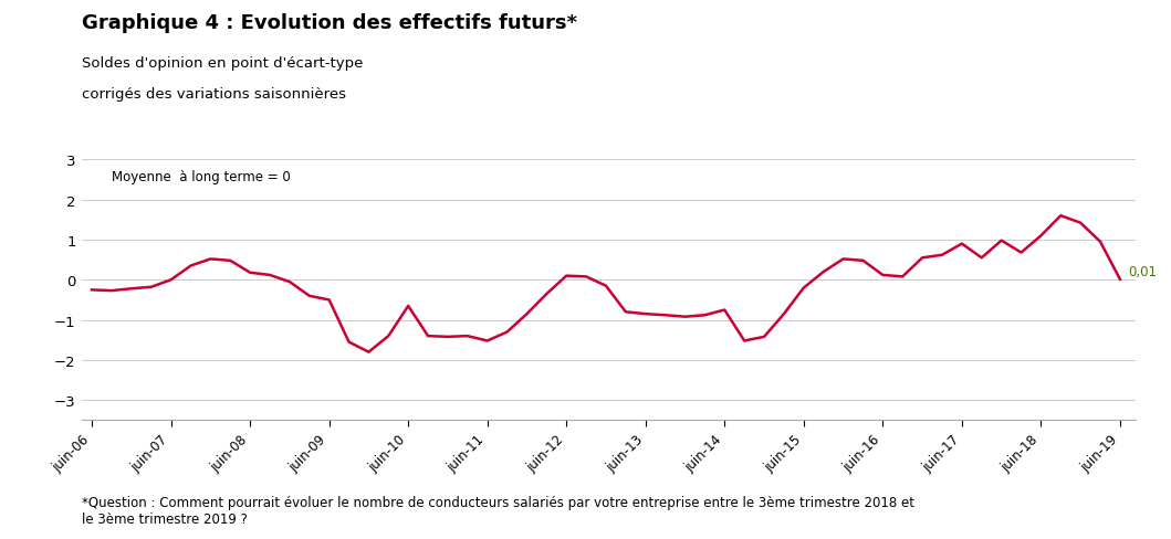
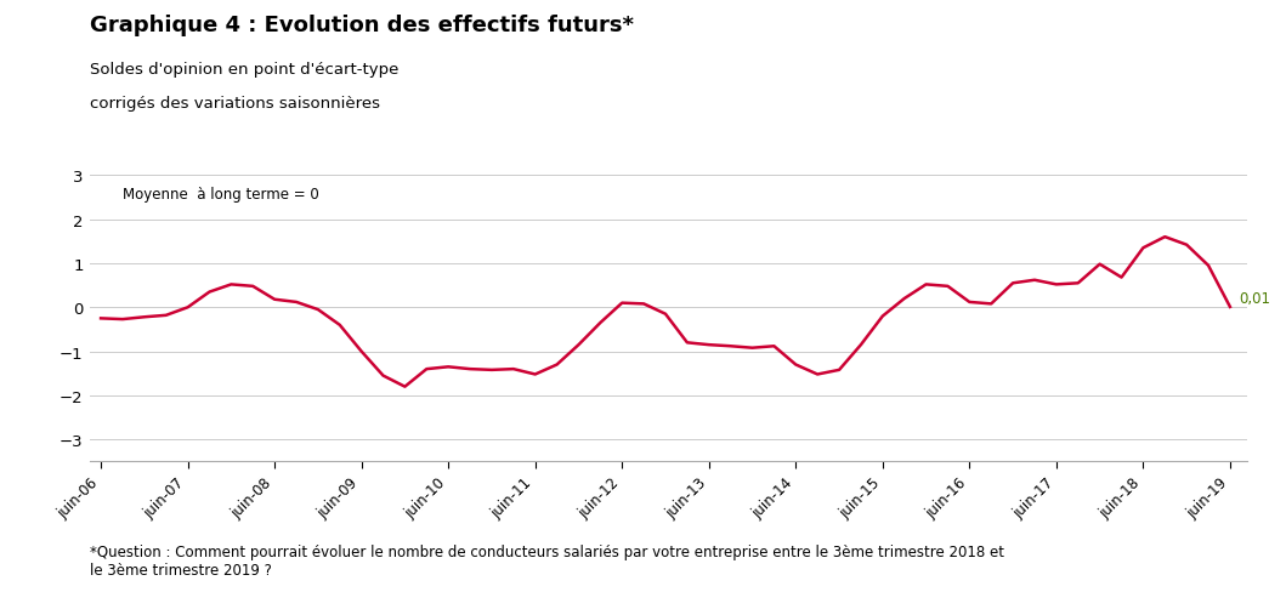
juin-09: -0.50 -> -1.00
juin-10: -0.65 -> -1.35
juin-14: -0.75 -> -1.30
juin-17: 0.90 -> 0.52
juin-18: 1.10 -> 1.35
